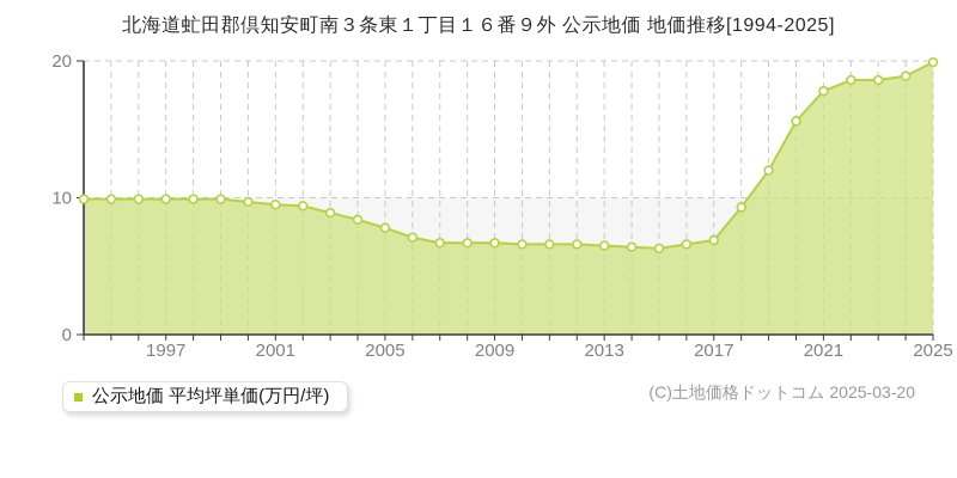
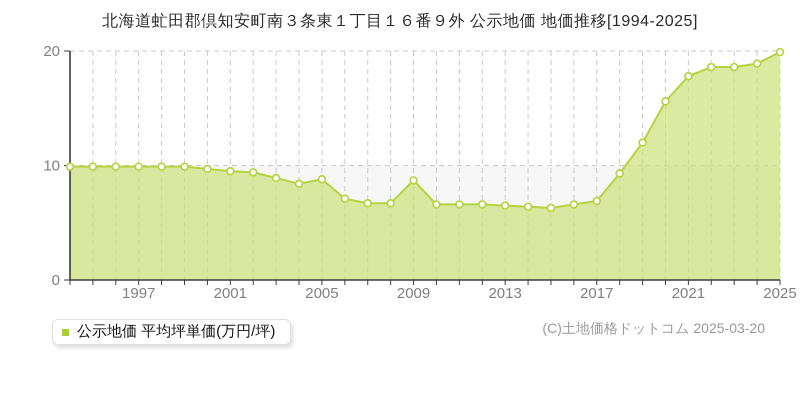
2005: 7.8 -> 8.8
2009: 6.7 -> 8.7
